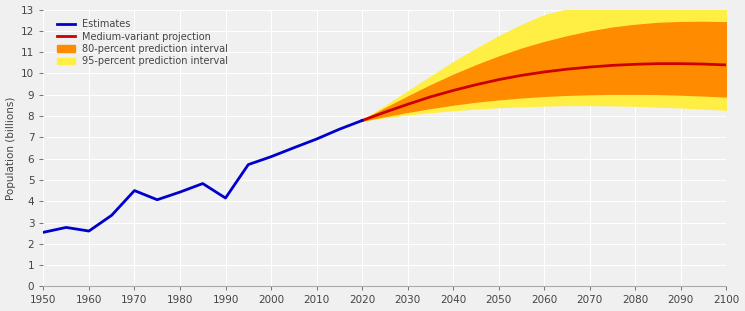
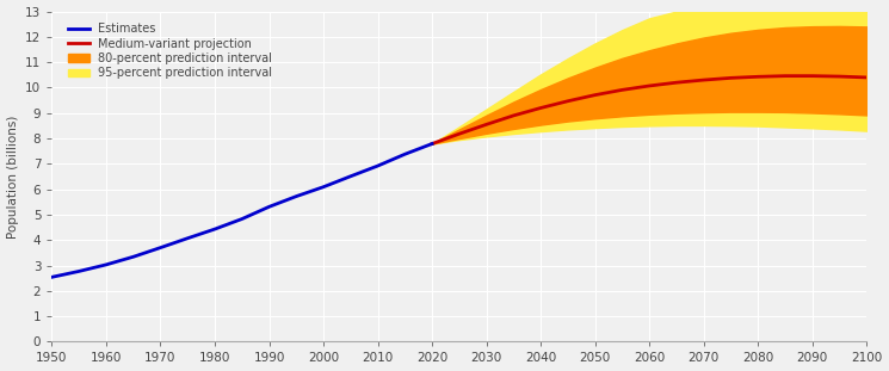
Estimates/1960: 2.60 -> 3.03
Estimates/1970: 4.50 -> 3.70
Estimates/1990: 4.15 -> 5.31
